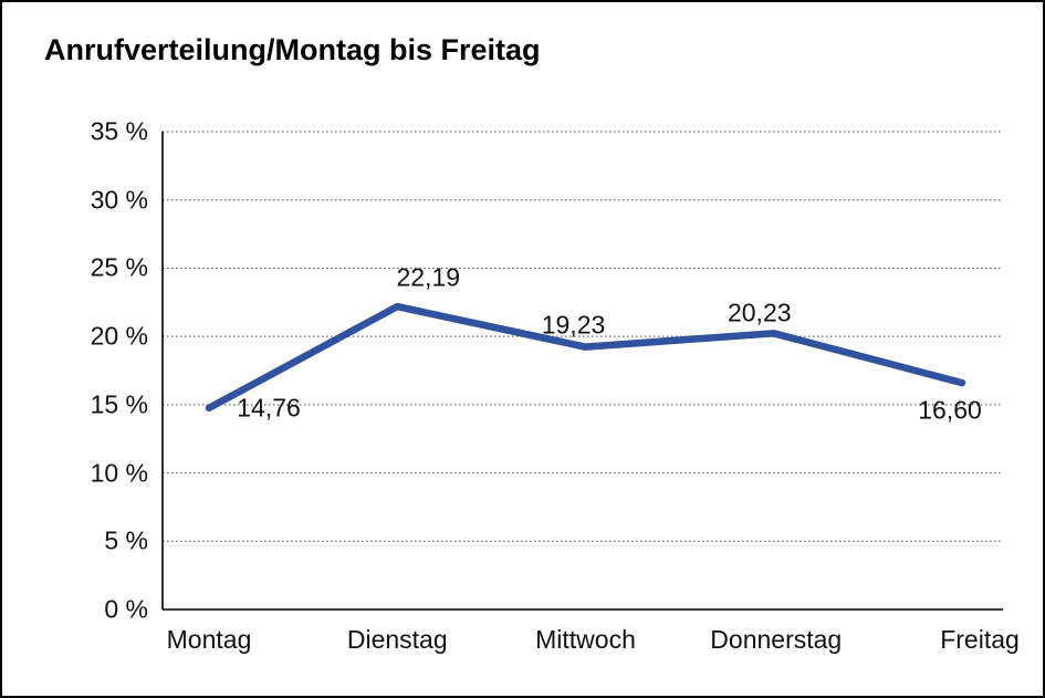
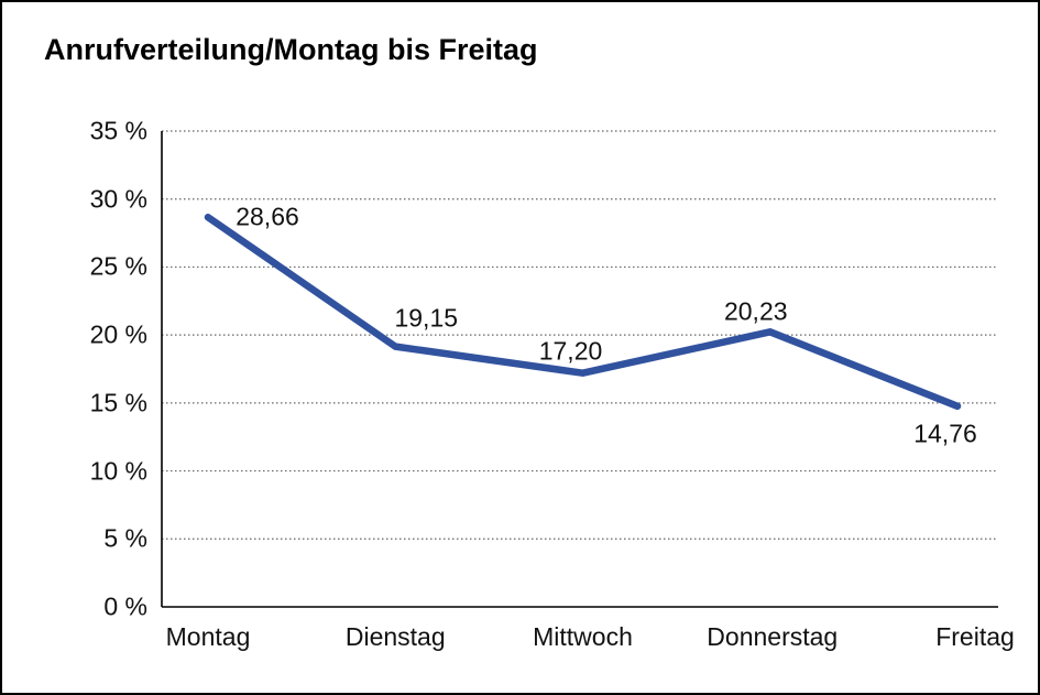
Montag: 14,76 -> 28,66
Dienstag: 22,19 -> 19,15
Mittwoch: 19,23 -> 17,20
Freitag: 16,60 -> 14,76
